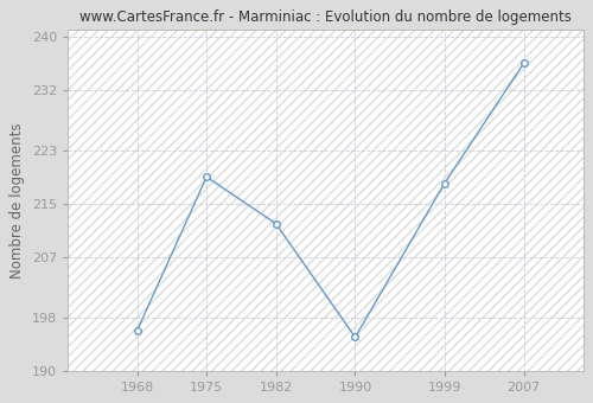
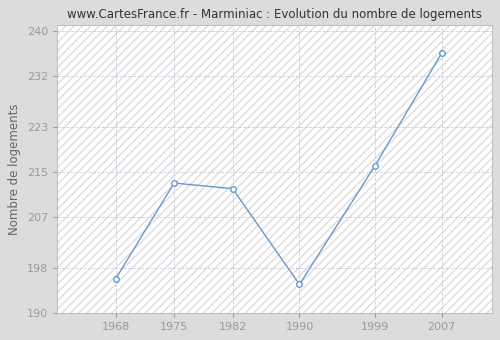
1975: 219 -> 213
1999: 218 -> 216
